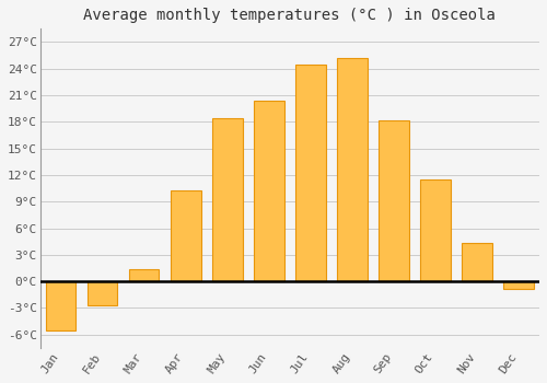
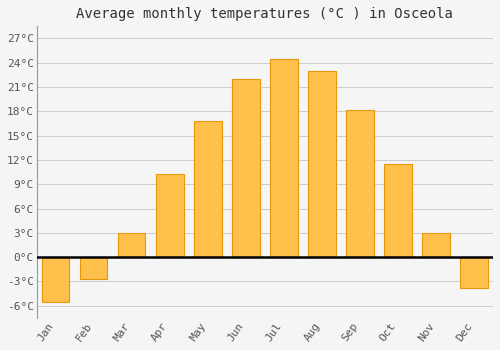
Mar: 1.4°C -> 3.0°C
May: 18.4°C -> 16.8°C
Jun: 20.4°C -> 22.0°C
Aug: 25.2°C -> 23.0°C
Nov: 4.4°C -> 3.0°C
Dec: -0.8°C -> -3.8°C
